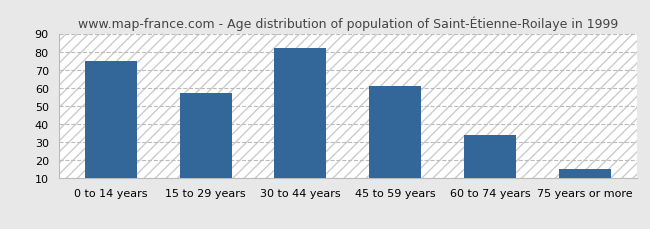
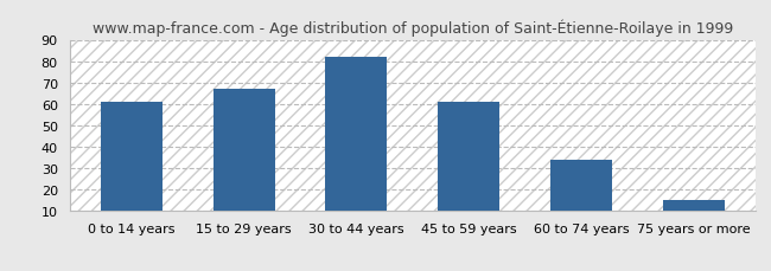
0 to 14 years: 75 -> 61
15 to 29 years: 57 -> 67
